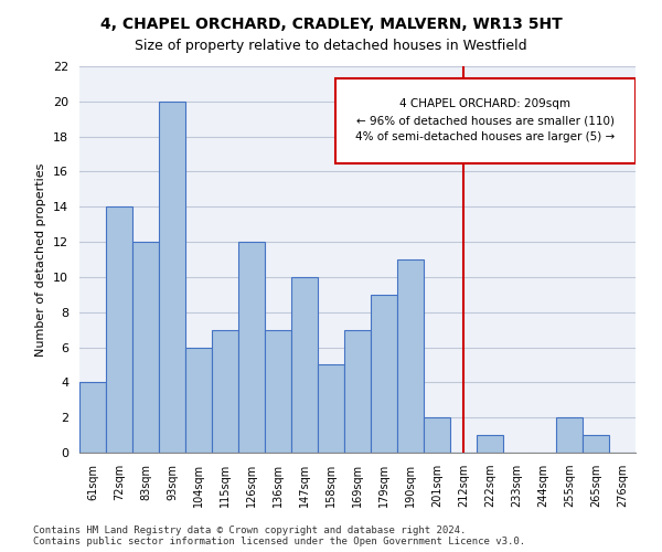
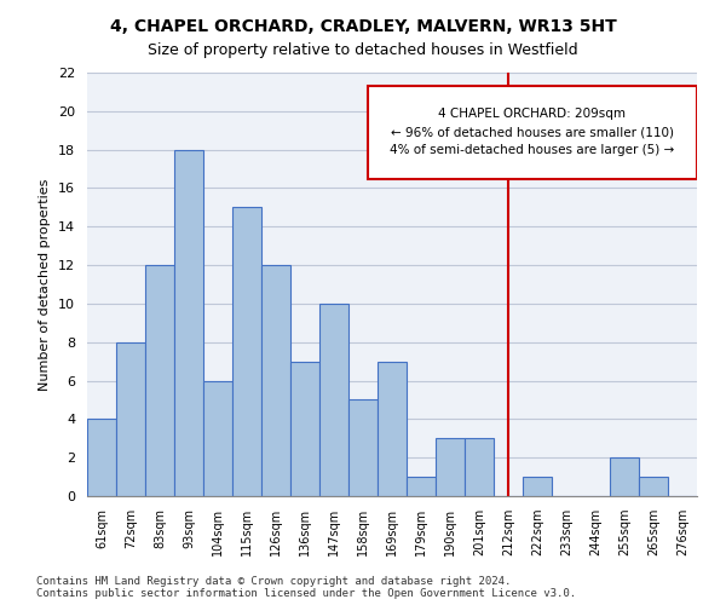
72sqm: 14 -> 8
93sqm: 20 -> 18
115sqm: 7 -> 15
179sqm: 9 -> 1
190sqm: 11 -> 3
201sqm: 2 -> 3
